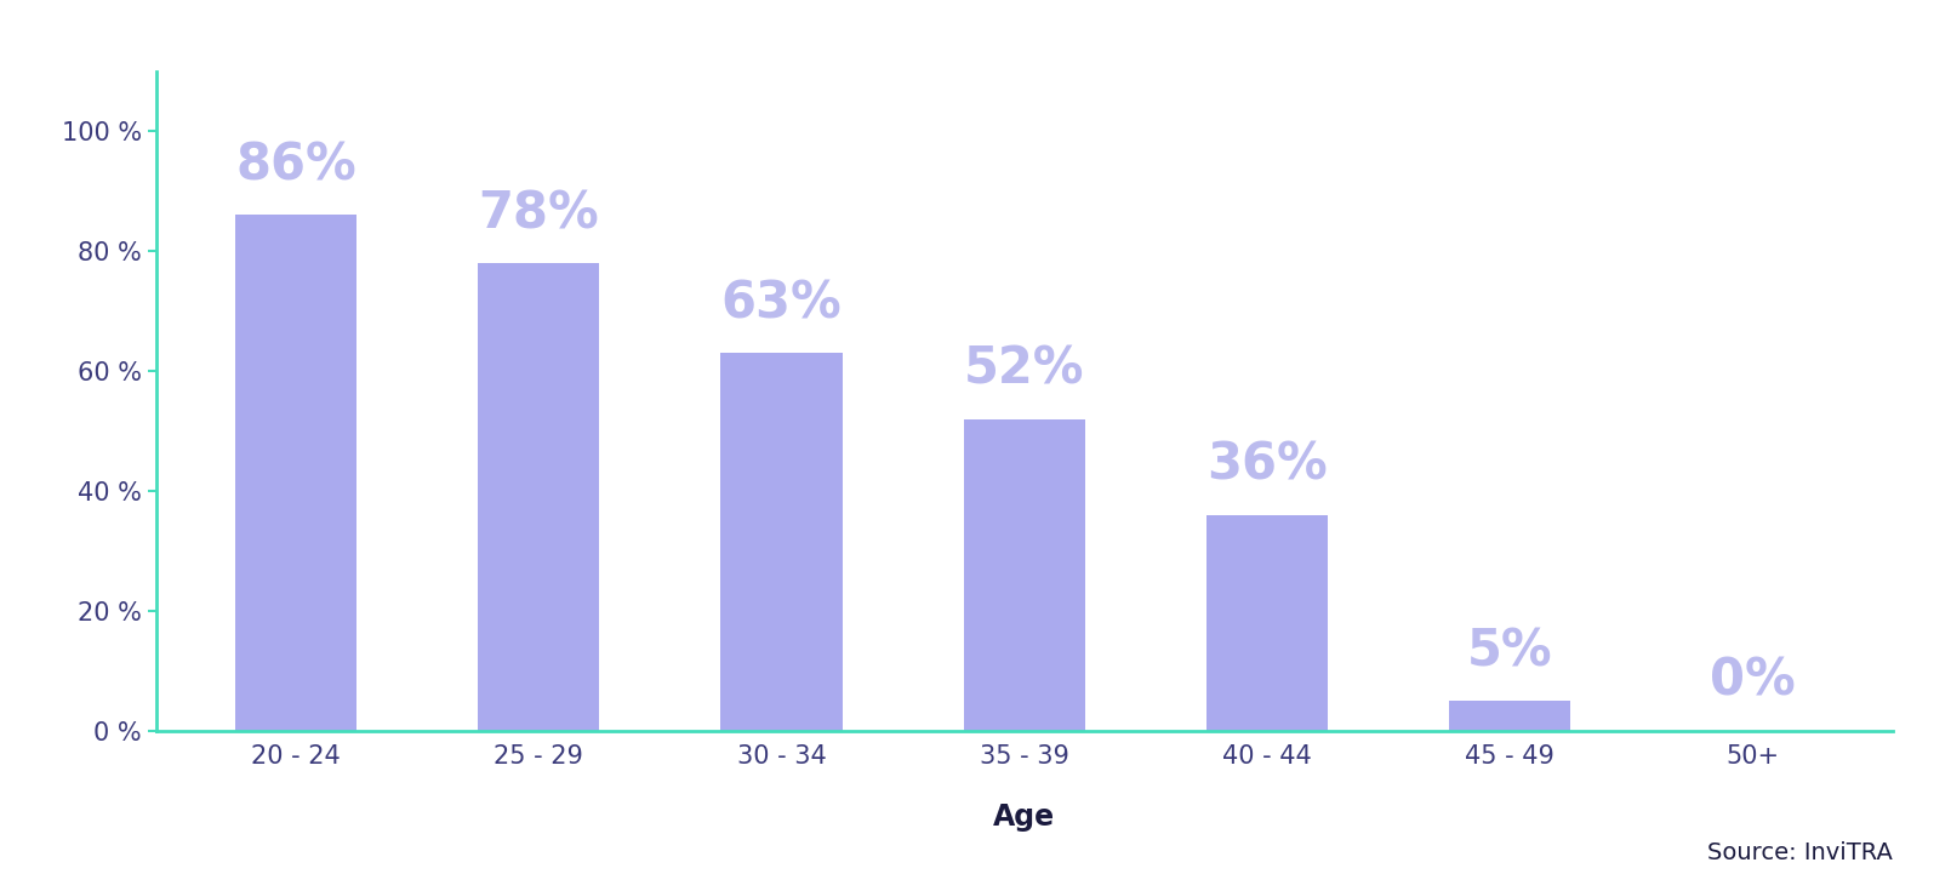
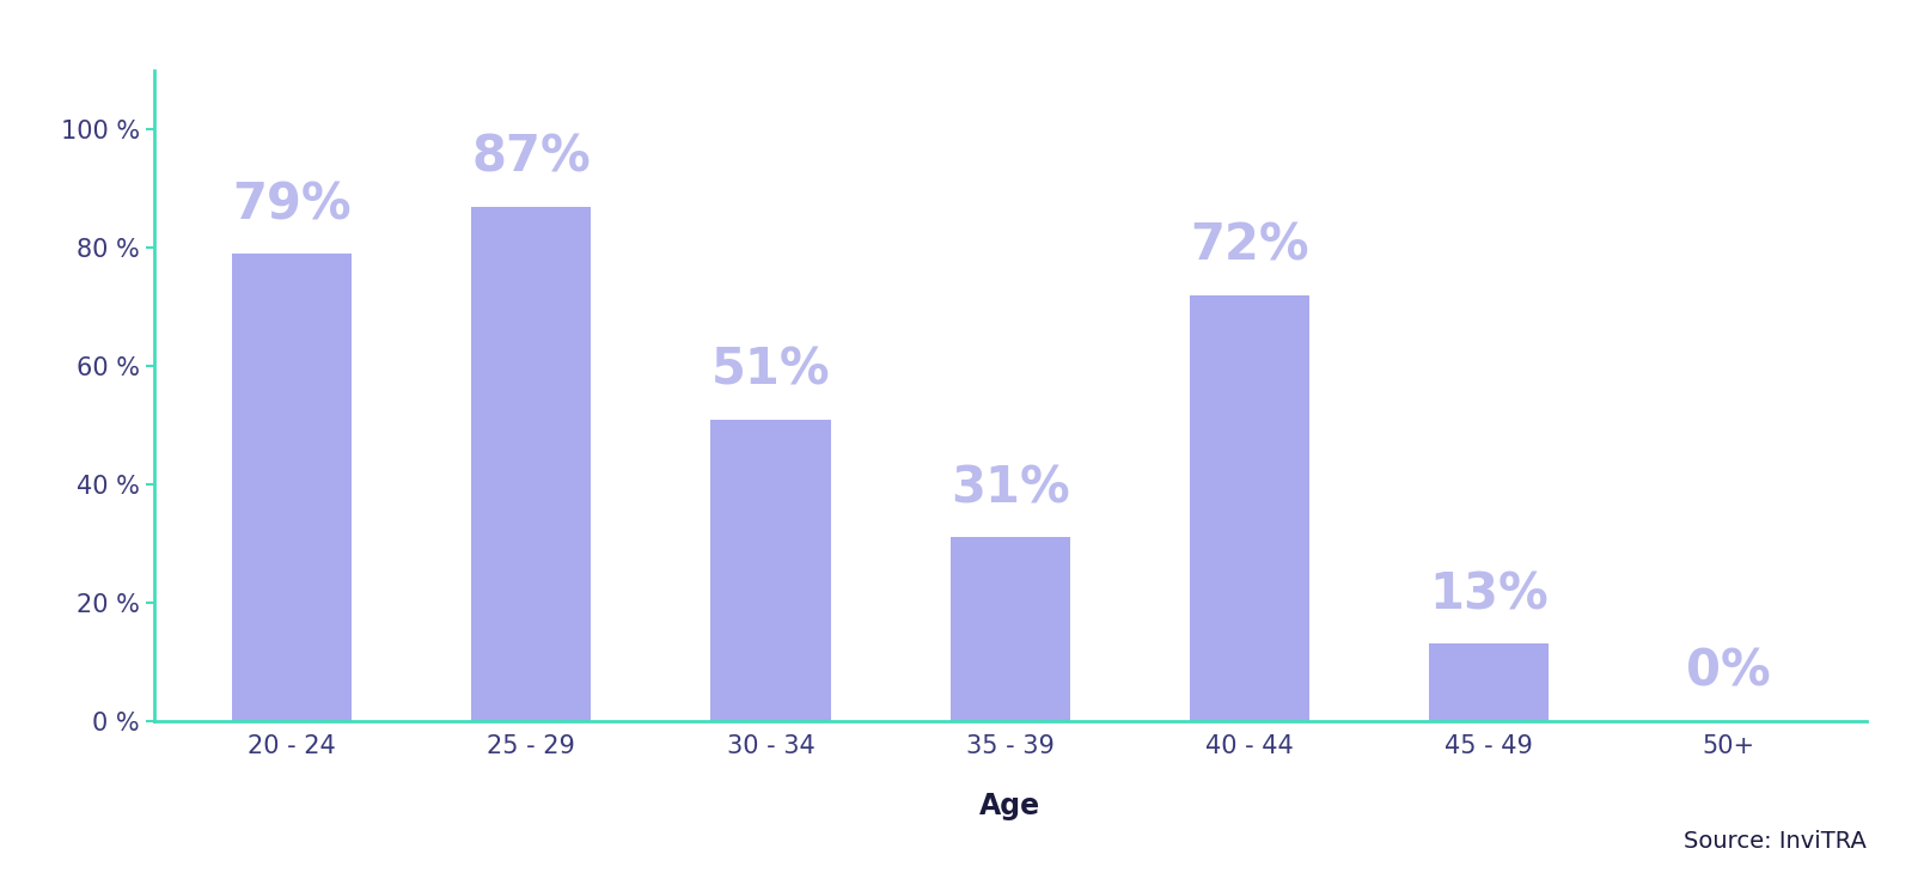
20 - 24: 86% -> 79%
25 - 29: 78% -> 87%
30 - 34: 63% -> 51%
35 - 39: 52% -> 31%
40 - 44: 36% -> 72%
45 - 49: 5% -> 13%
